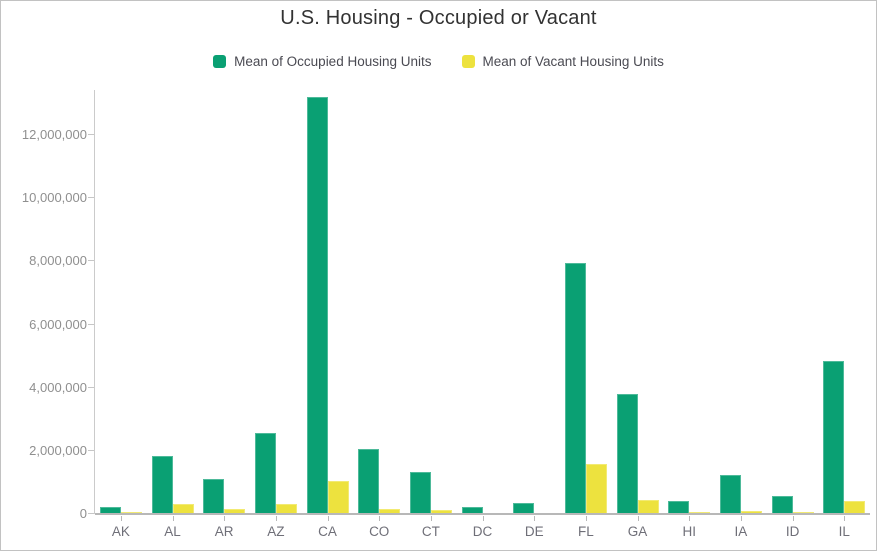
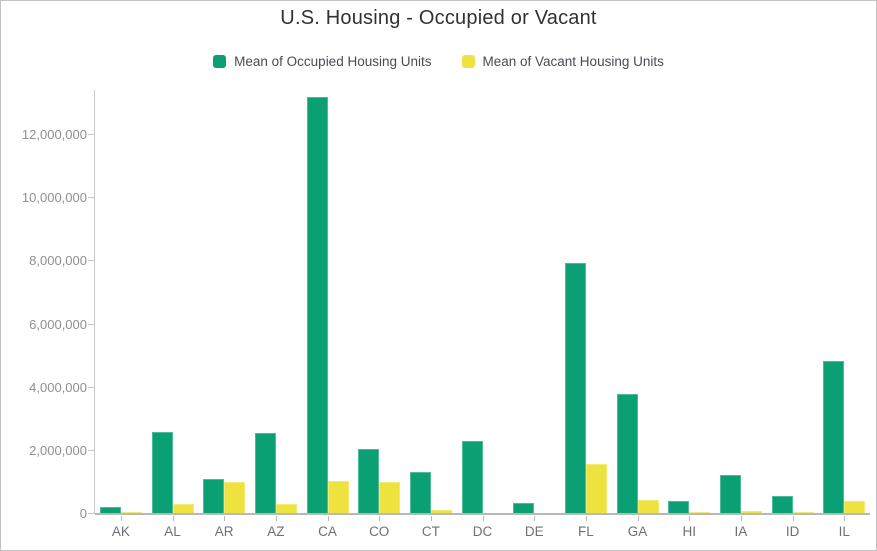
Mean of Occupied Housing Units/AL: 1800000 -> 2600000
Mean of Vacant Housing Units/AR: 200000 -> 1000000
Mean of Vacant Housing Units/CO: 200000 -> 1000000
Mean of Occupied Housing Units/DC: 200000 -> 2300000
